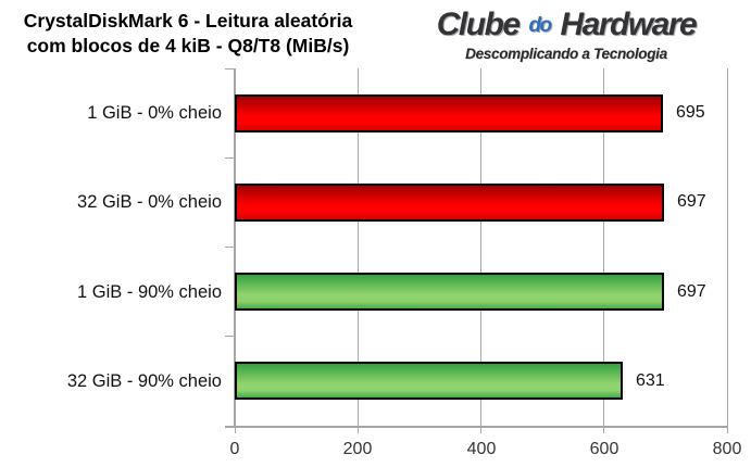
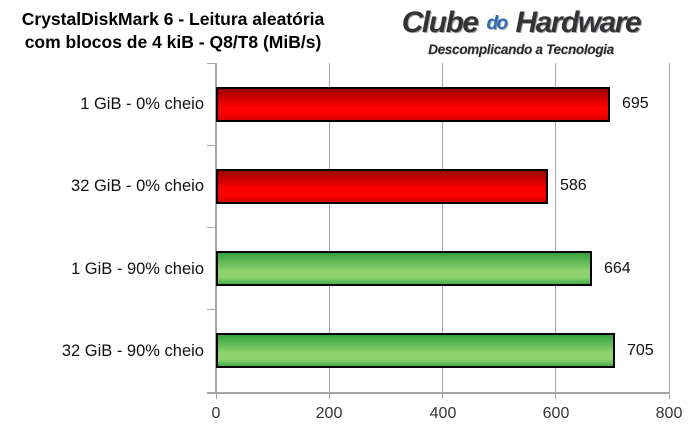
32 GiB - 0% cheio: 697 -> 586
1 GiB - 90% cheio: 697 -> 664
32 GiB - 90% cheio: 631 -> 705
